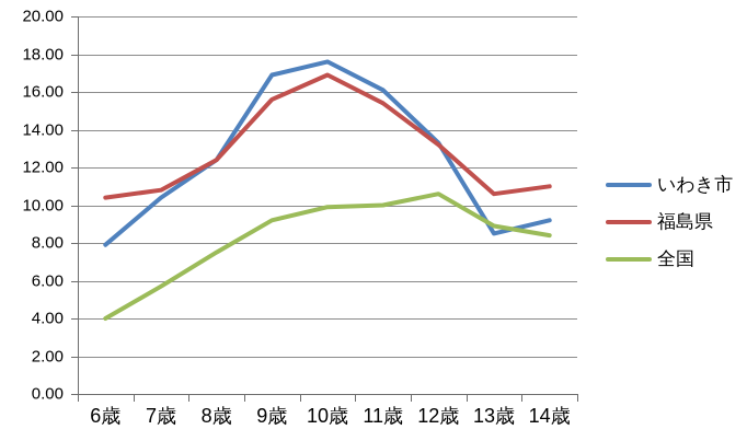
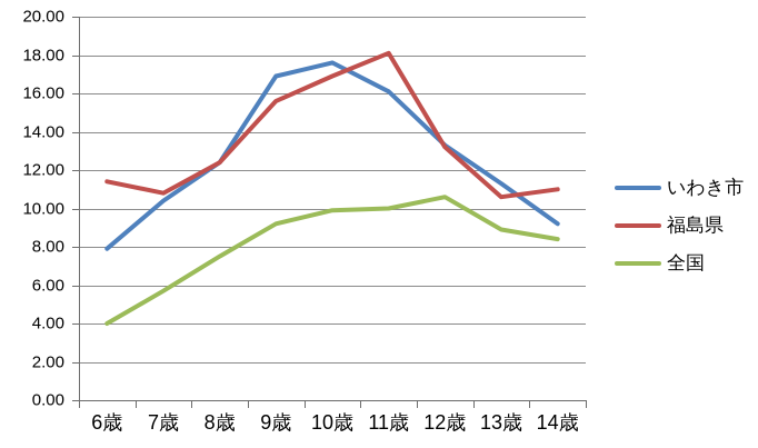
福島県/6歳: 10.4 -> 11.4
福島県/11歳: 15.4 -> 18.1
いわき市/13歳: 8.5 -> 11.3
